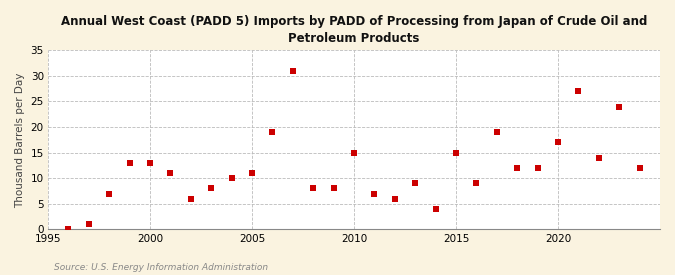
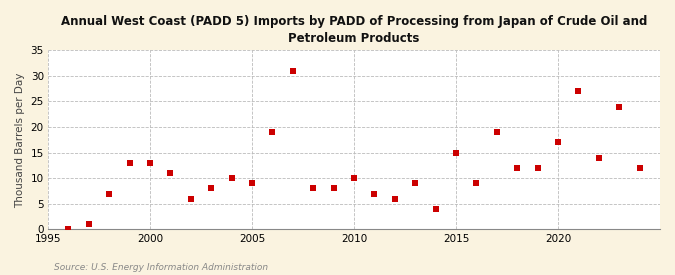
2005: 11 -> 9
2010: 15 -> 10
